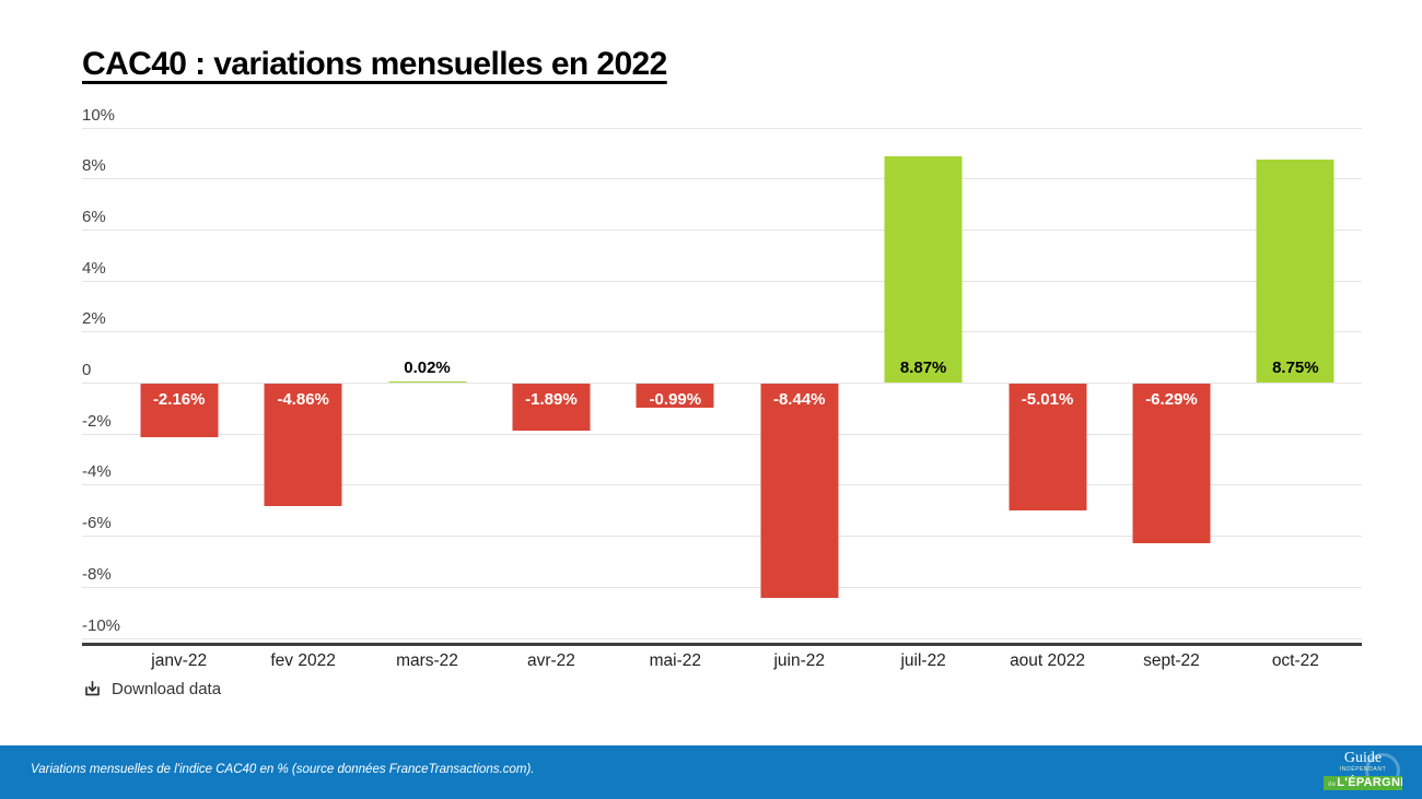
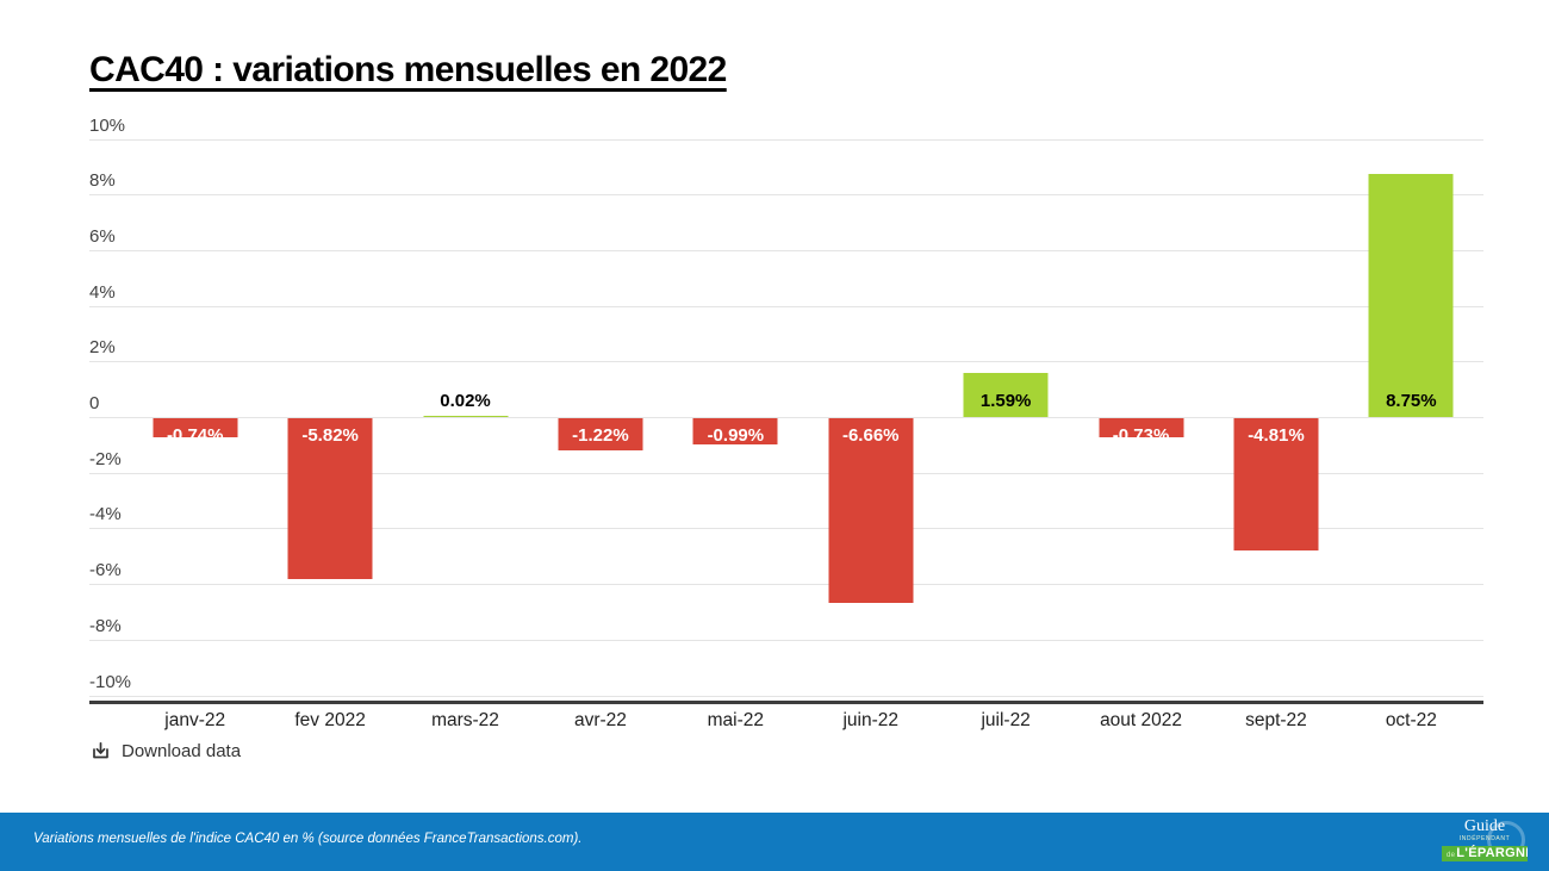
janv-22: -2.16% -> -0.74%
fev 2022: -4.86% -> -5.82%
avr-22: -1.89% -> -1.22%
juin-22: -8.44% -> -6.66%
juil-22: 8.87% -> 1.59%
aout 2022: -5.01% -> -0.73%
sept-22: -6.29% -> -4.81%
